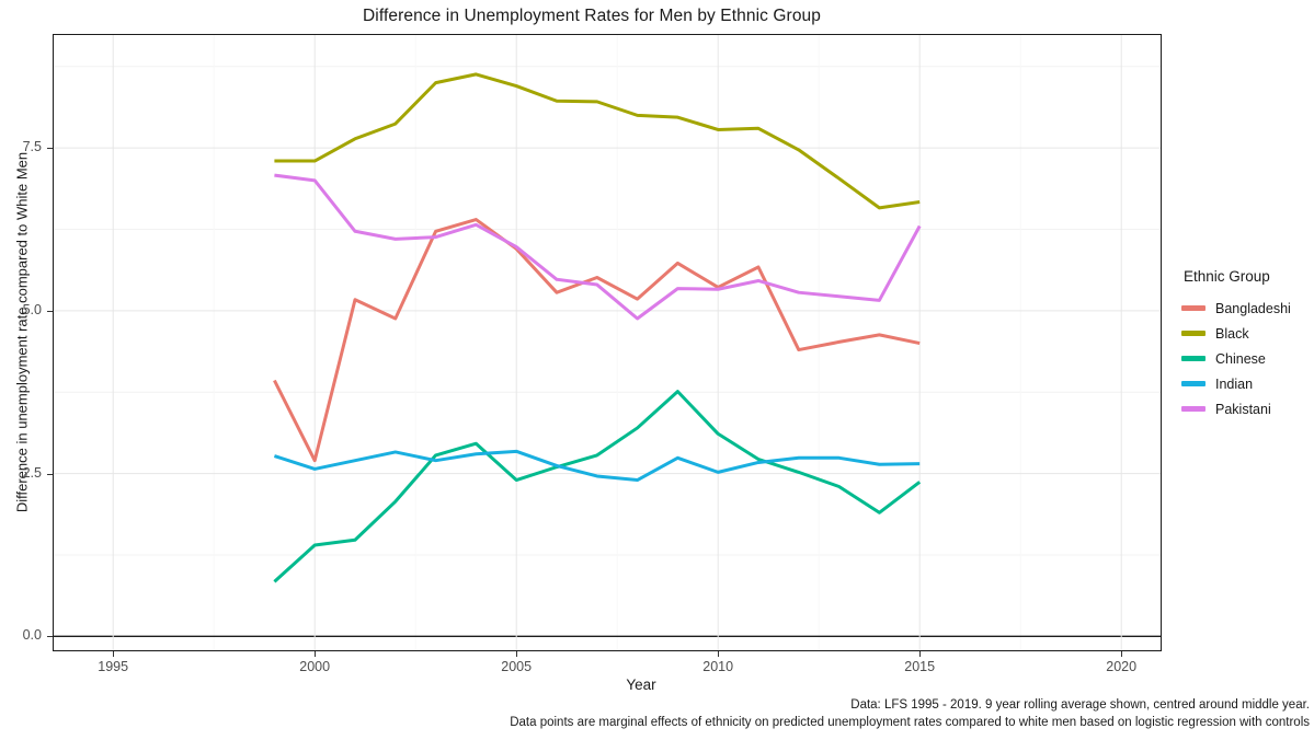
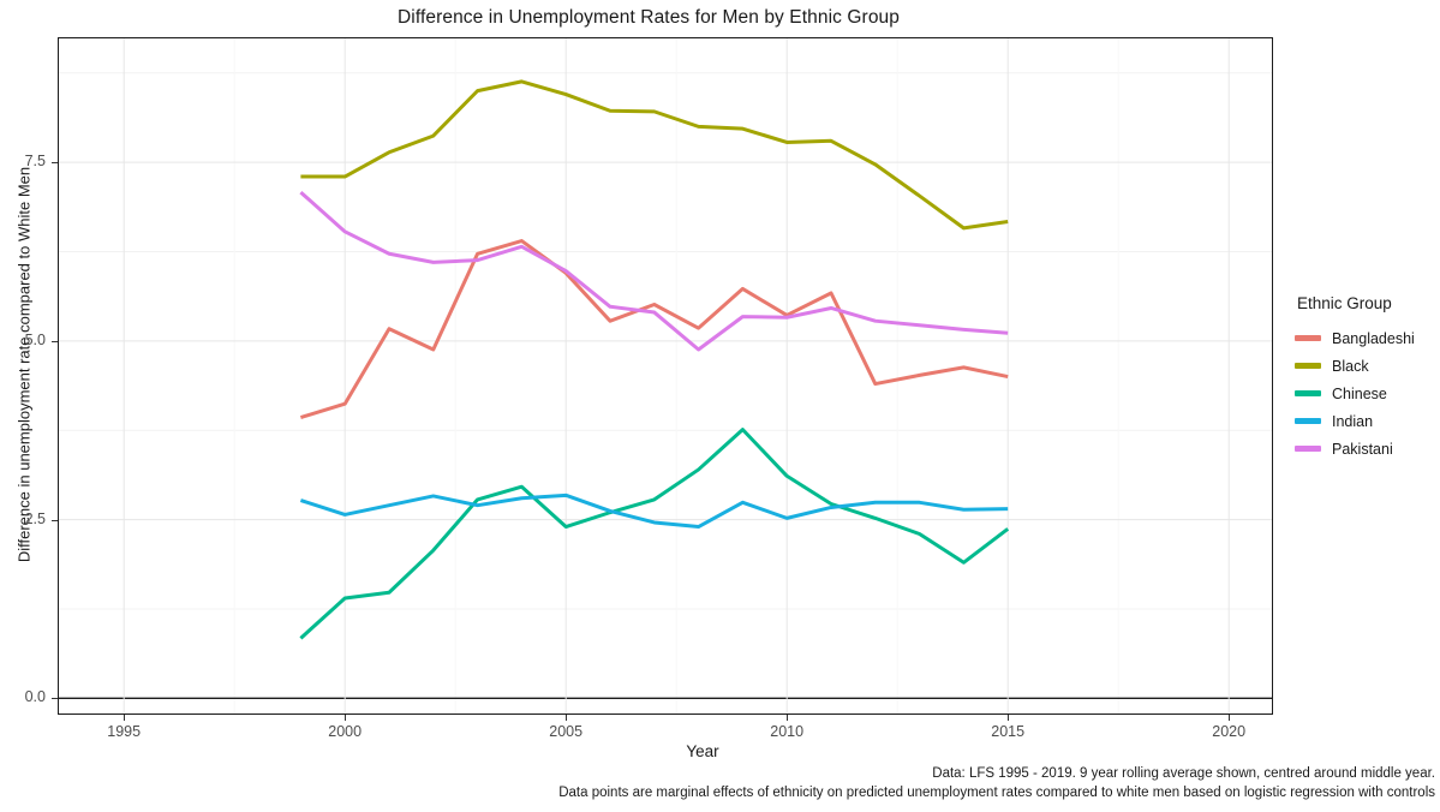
Bangladeshi/2000: 2.7 -> 4.1
Pakistani/2000: 7.0 -> 6.5
Pakistani/2015: 6.3 -> 5.1
